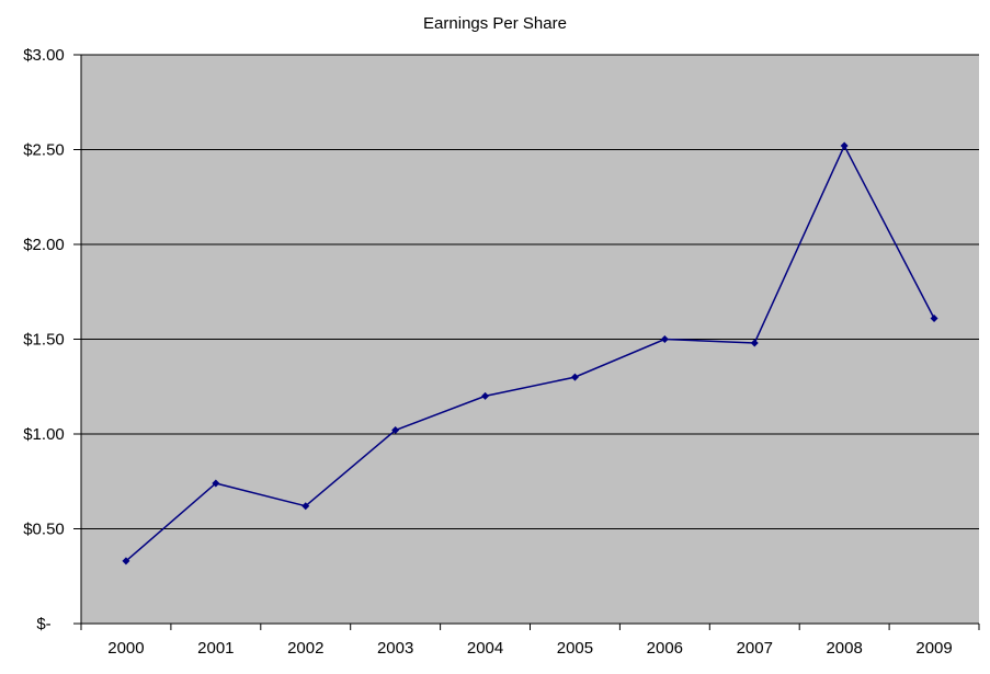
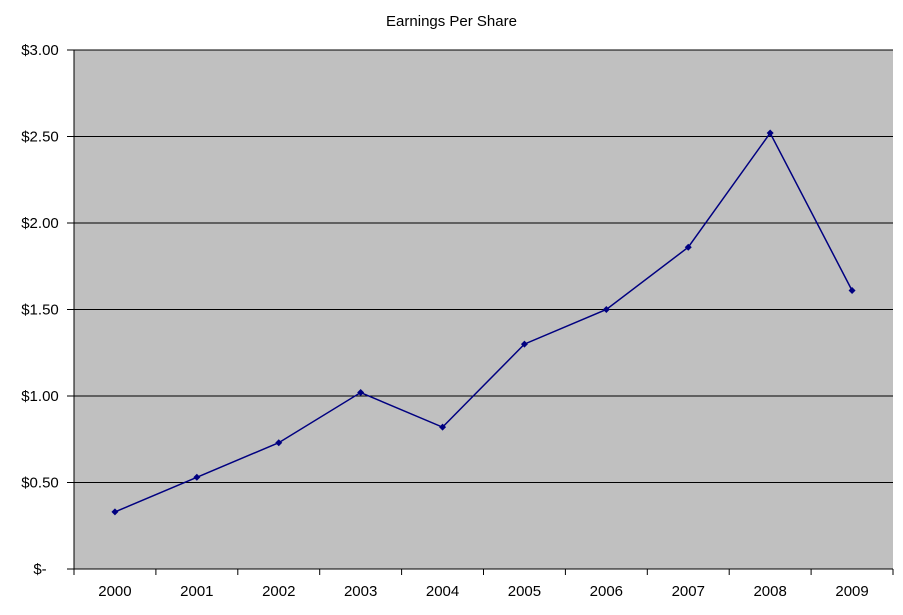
2001: $0.74 -> $0.53
2002: $0.62 -> $0.73
2004: $1.20 -> $0.82
2007: $1.48 -> $1.86
